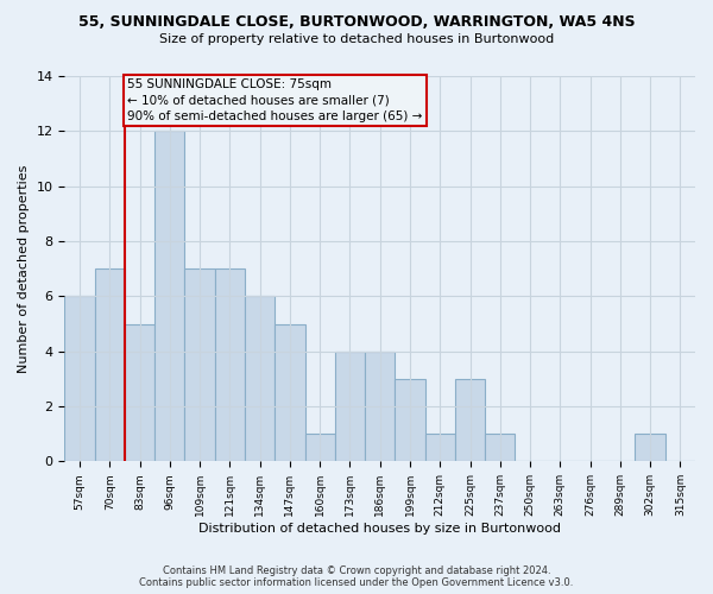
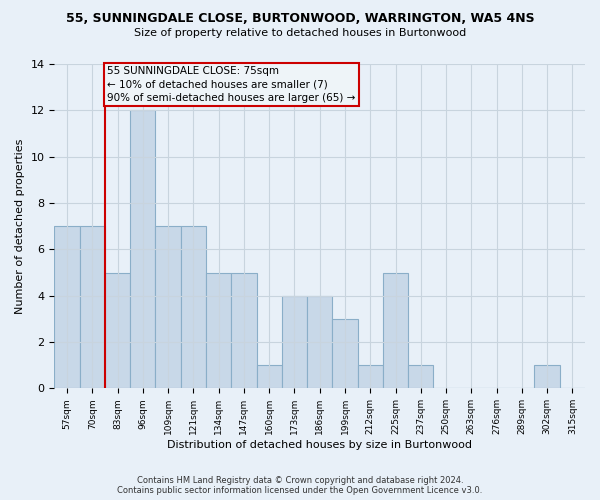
57sqm: 6 -> 7
134sqm: 6 -> 5
225sqm: 3 -> 5
